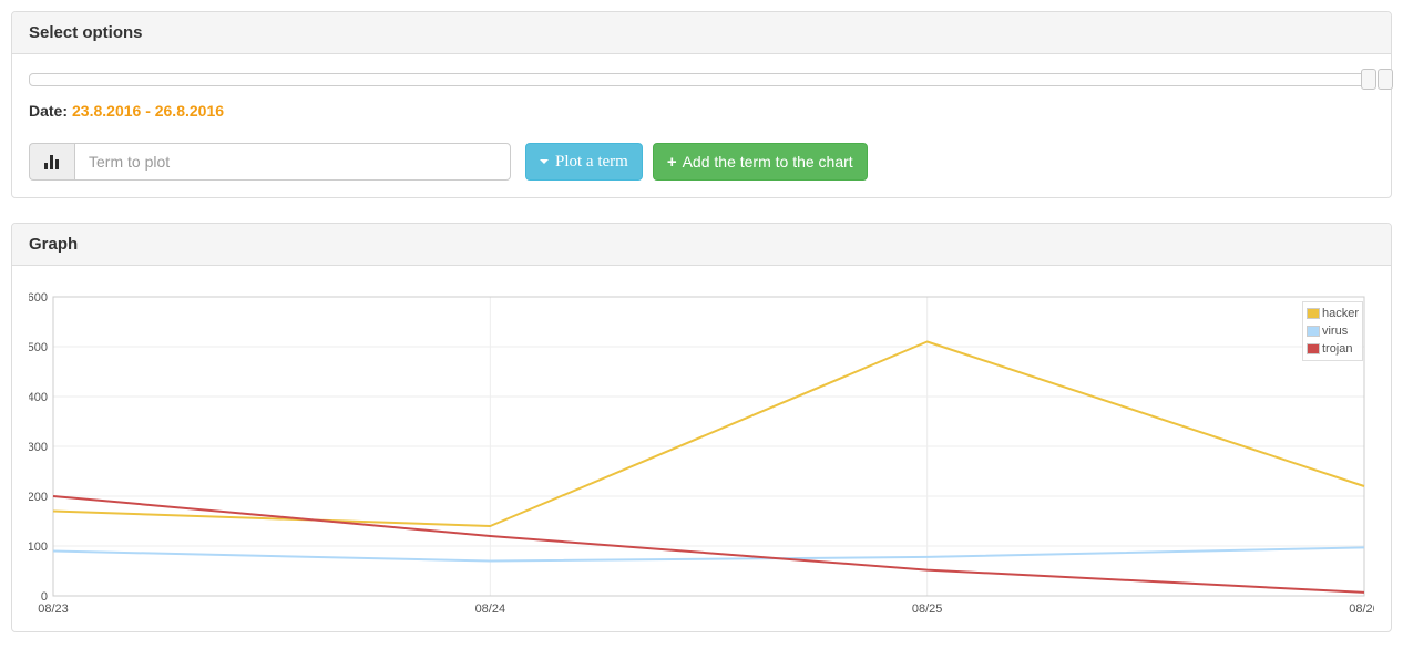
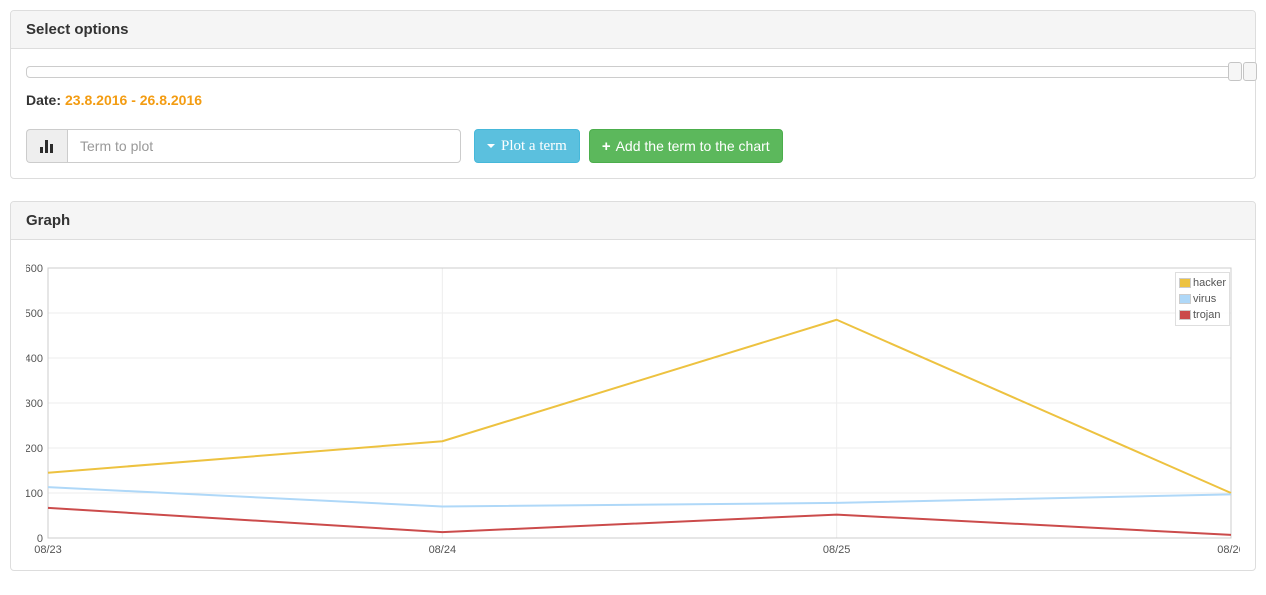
hacker/08/23: 170 -> 140
virus/08/23: 90 -> 110
trojan/08/23: 200 -> 70
hacker/08/24: 140 -> 220
trojan/08/24: 120 -> 10
hacker/08/25: 510 -> 480
hacker/08/26: 220 -> 100
